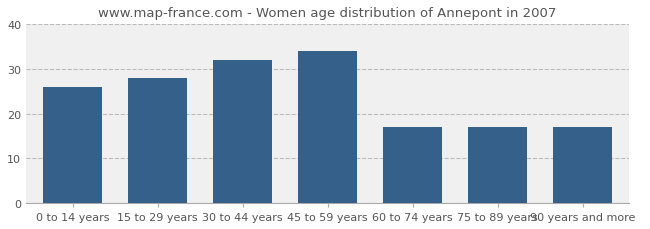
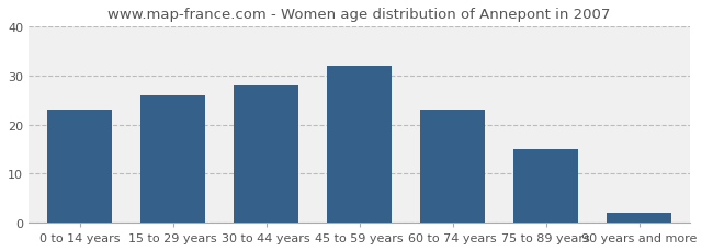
0 to 14 years: 26 -> 23
15 to 29 years: 28 -> 26
30 to 44 years: 32 -> 28
45 to 59 years: 34 -> 32
60 to 74 years: 17 -> 23
75 to 89 years: 17 -> 15
90 years and more: 17 -> 2
